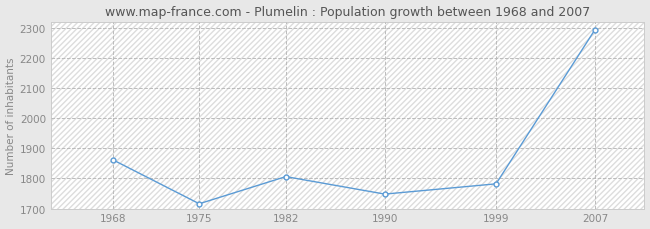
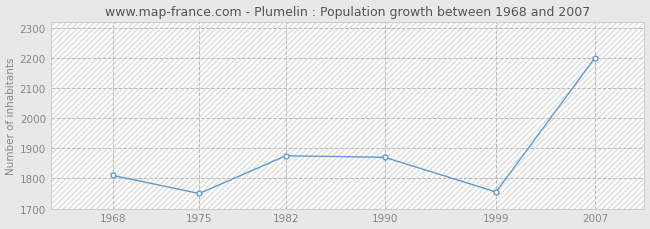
1968: 1862 -> 1810
1975: 1716 -> 1750
1982: 1806 -> 1875
1990: 1748 -> 1870
1999: 1782 -> 1755
2007: 2293 -> 2200
